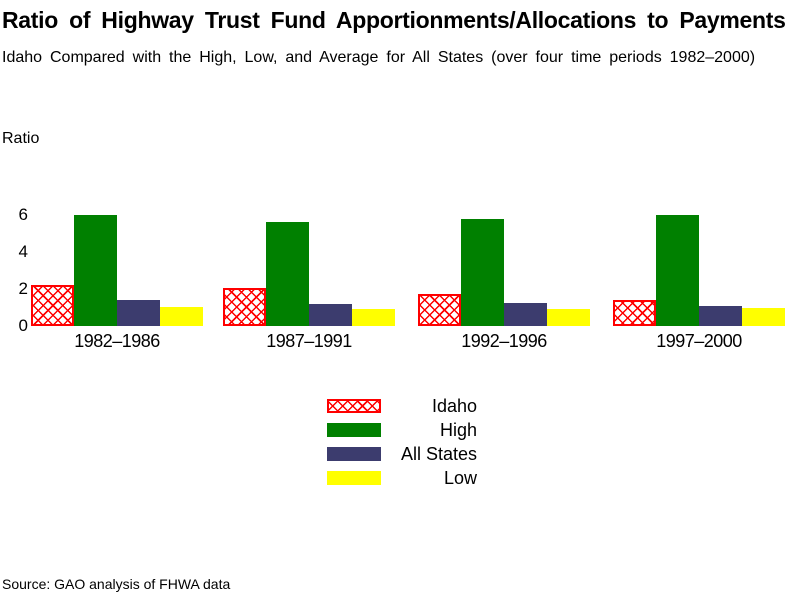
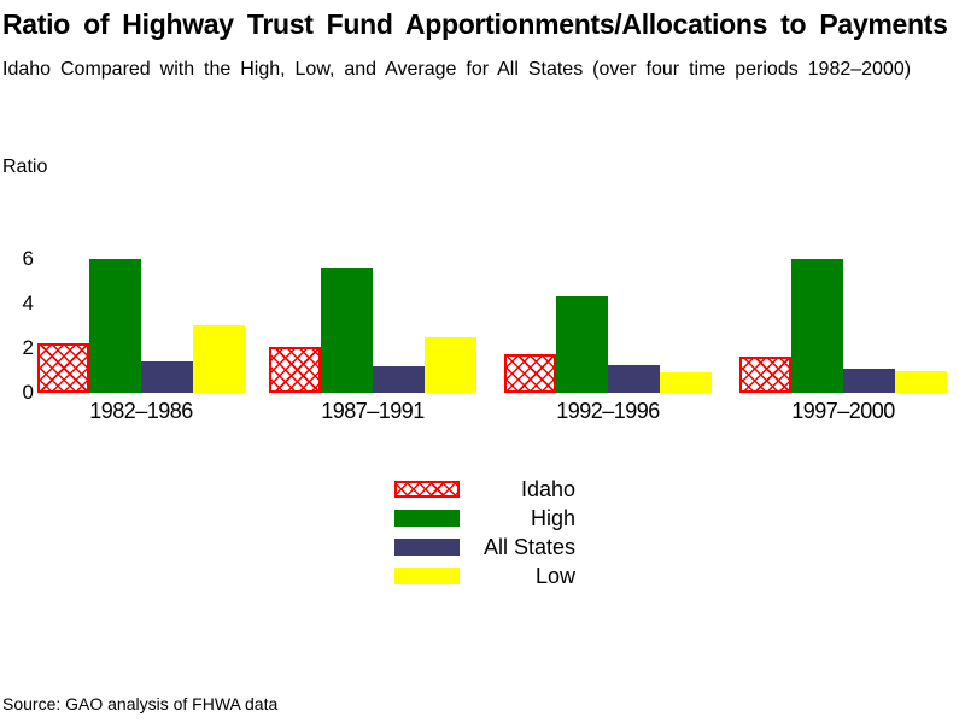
Low/1982–1986: 1.0 -> 3.0
Low/1987–1991: 0.9 -> 2.5
High/1992–1996: 5.8 -> 4.3
Idaho/1997–2000: 1.4 -> 1.6
